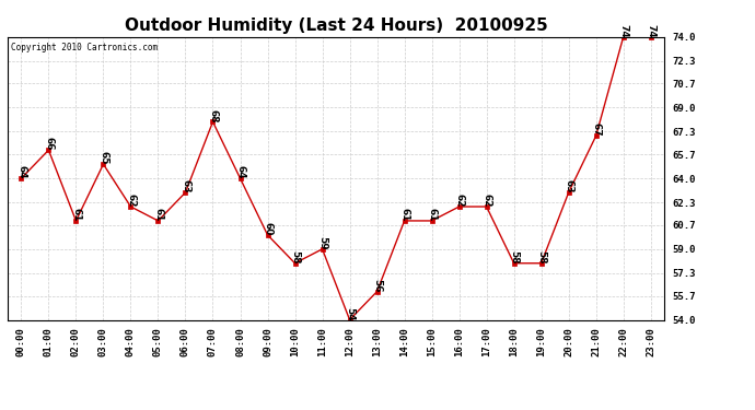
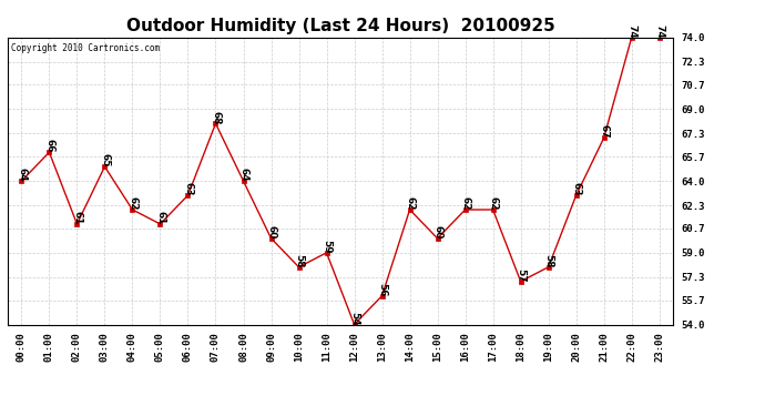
14:00: 61 -> 62
15:00: 61 -> 60
18:00: 58 -> 57
